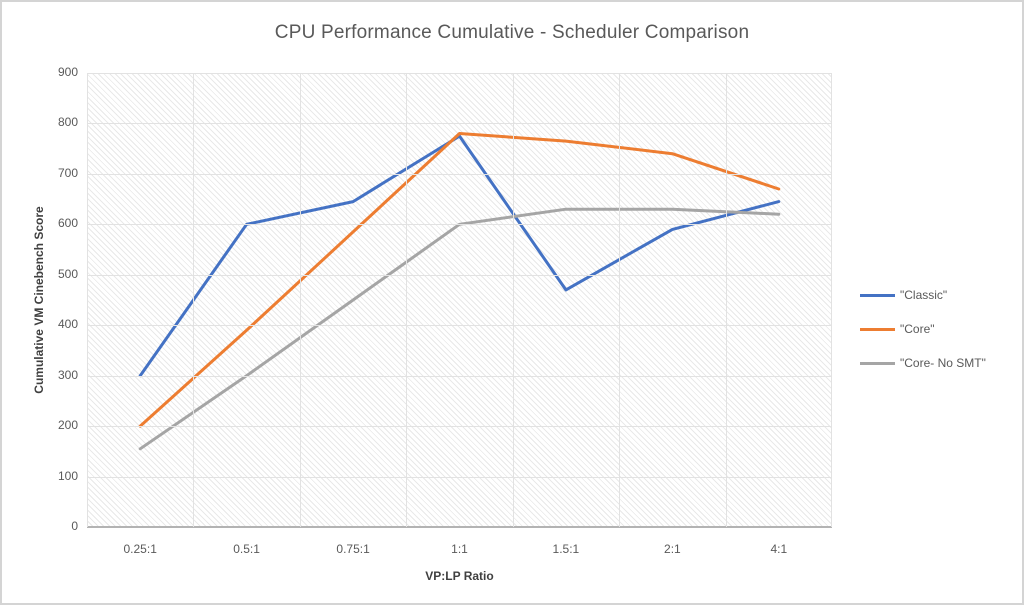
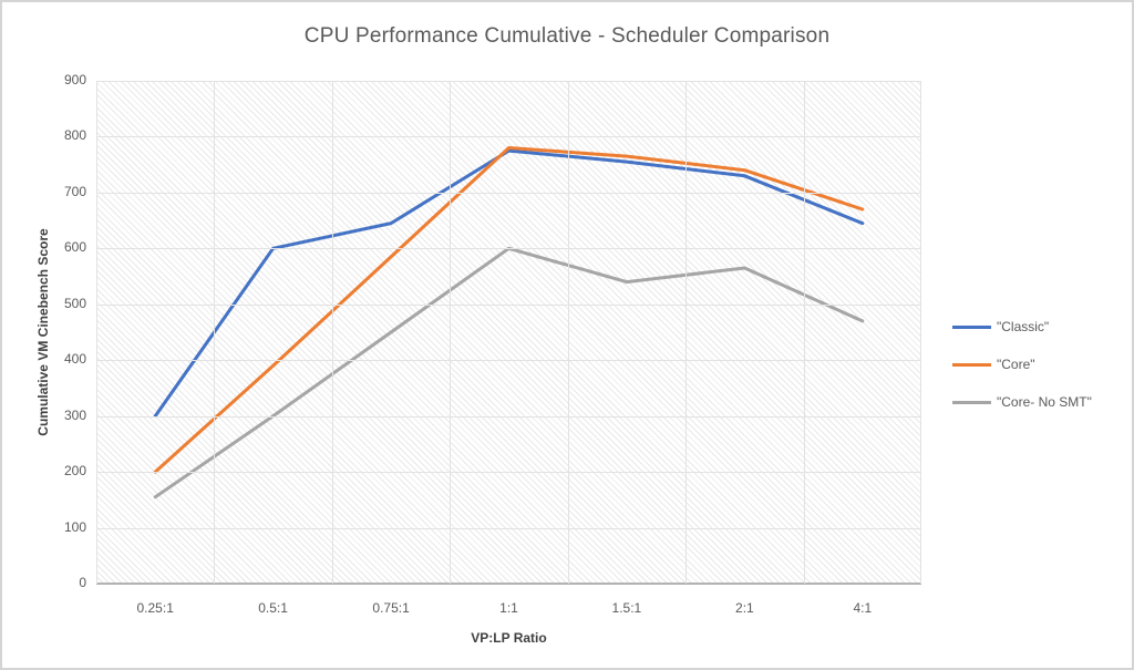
"Classic"/1.5:1: 470 -> 760
"Core- No SMT"/1.5:1: 630 -> 540
"Classic"/2:1: 590 -> 730
"Core- No SMT"/2:1: 630 -> 560
"Core- No SMT"/4:1: 620 -> 470
